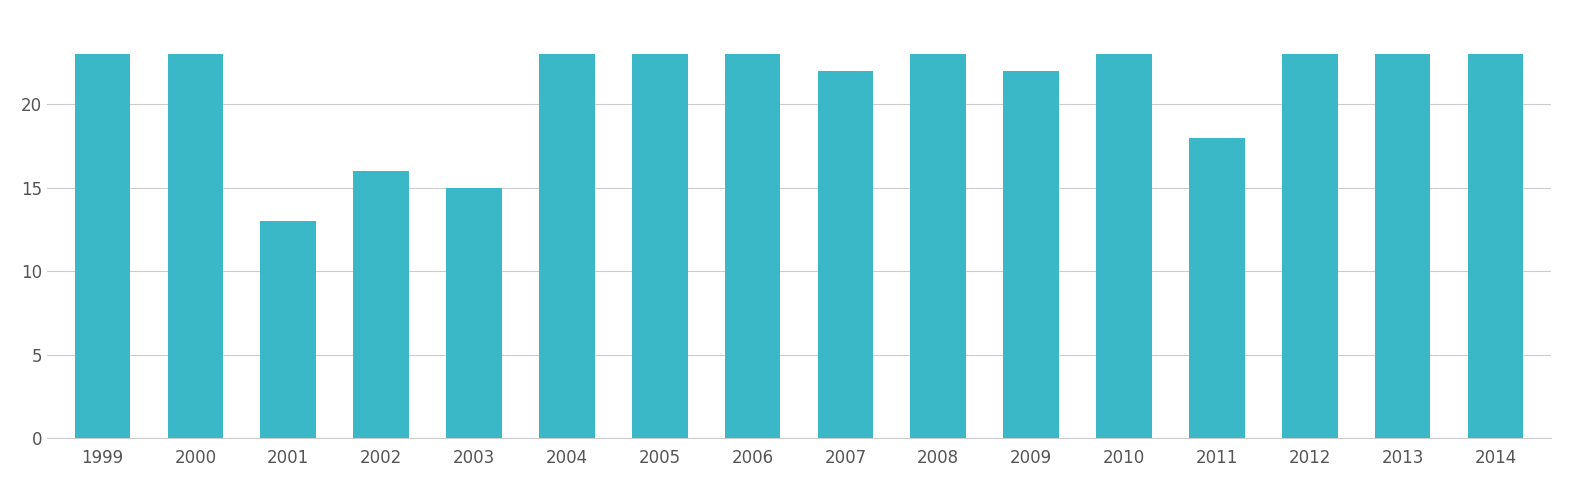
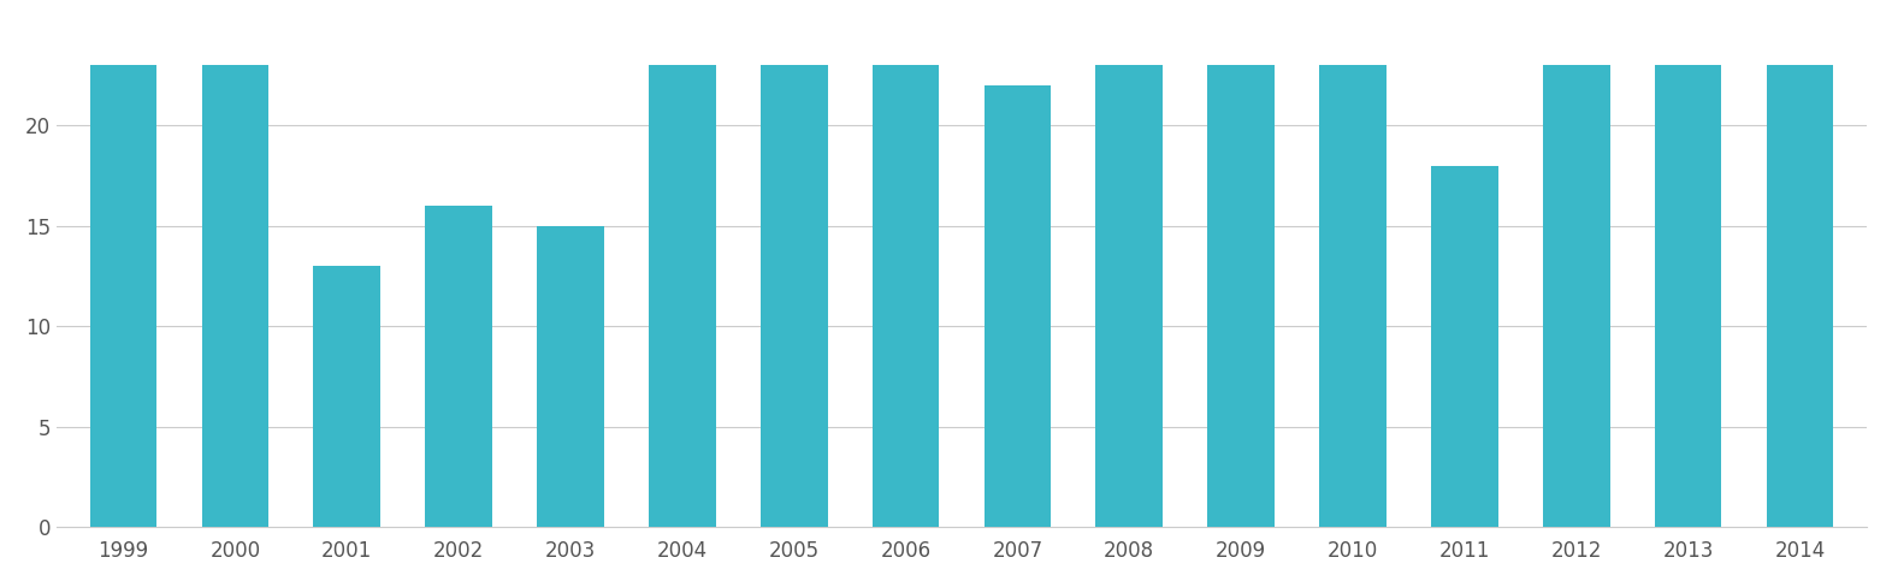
2009: 22 -> 23
